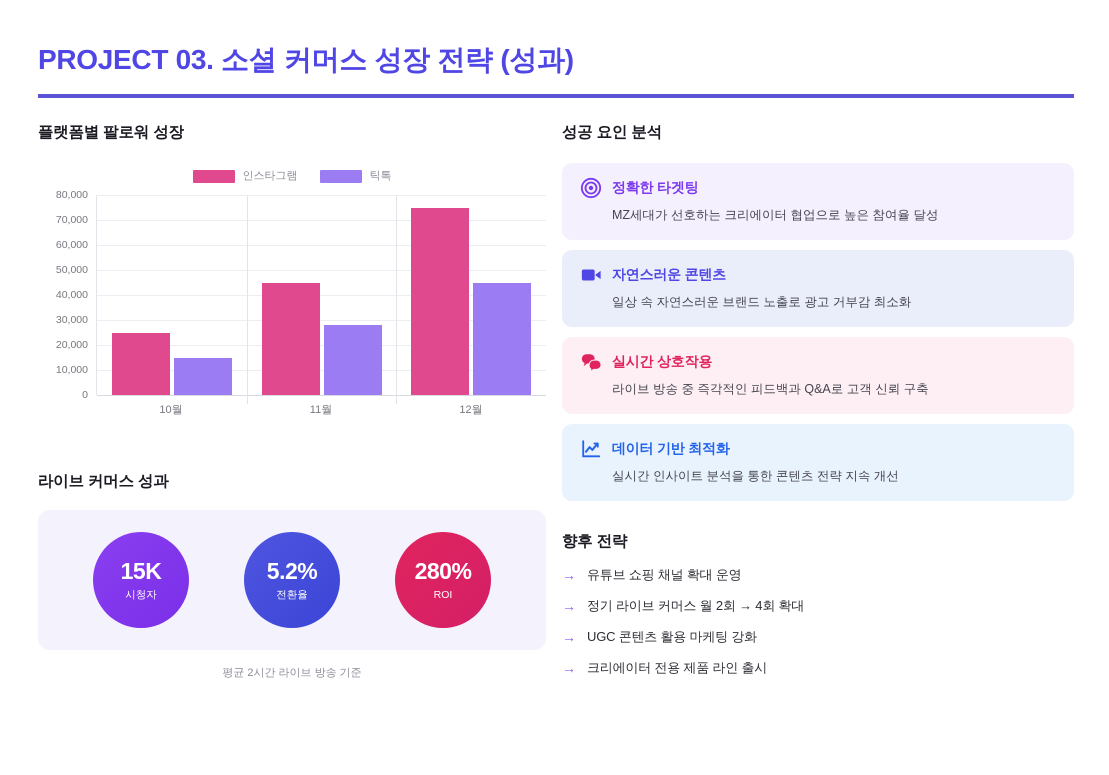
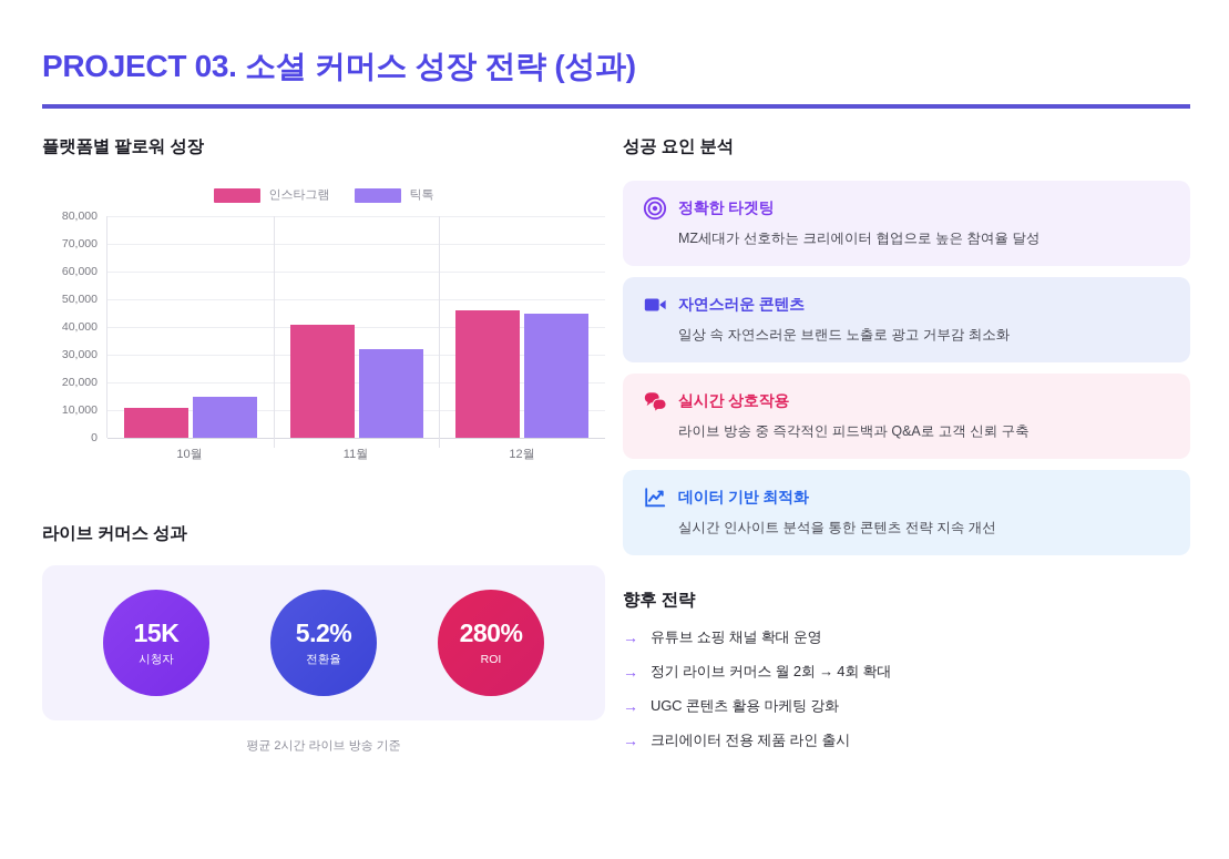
인스타그램/10월: 25000 -> 11000
인스타그램/11월: 45000 -> 41000
틱톡/11월: 28000 -> 32000
인스타그램/12월: 75000 -> 46000
